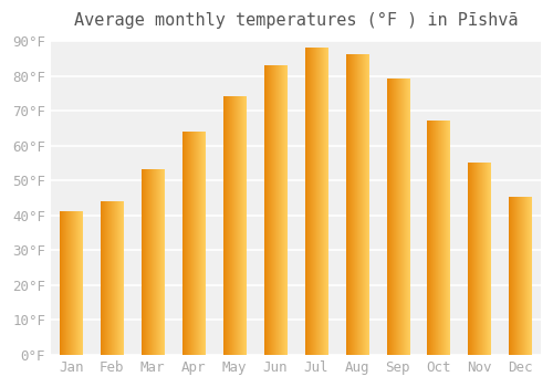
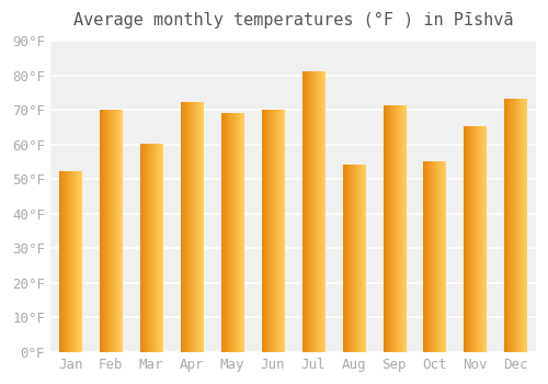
Jan: 41°F -> 52°F
Feb: 44°F -> 70°F
Mar: 53°F -> 60°F
Apr: 64°F -> 72°F
May: 74°F -> 69°F
Jun: 83°F -> 70°F
Jul: 88°F -> 81°F
Aug: 86°F -> 54°F
Sep: 79°F -> 71°F
Oct: 67°F -> 55°F
Nov: 55°F -> 65°F
Dec: 45°F -> 73°F
